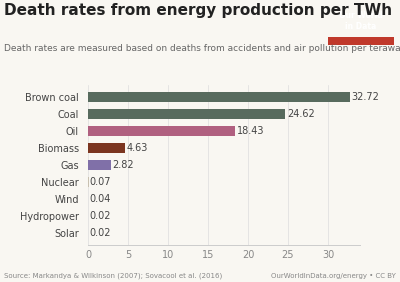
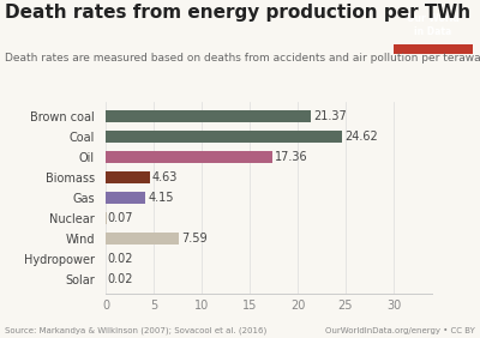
Brown coal: 32.72 -> 21.37
Oil: 18.43 -> 17.36
Gas: 2.82 -> 4.15
Wind: 0.04 -> 7.59
